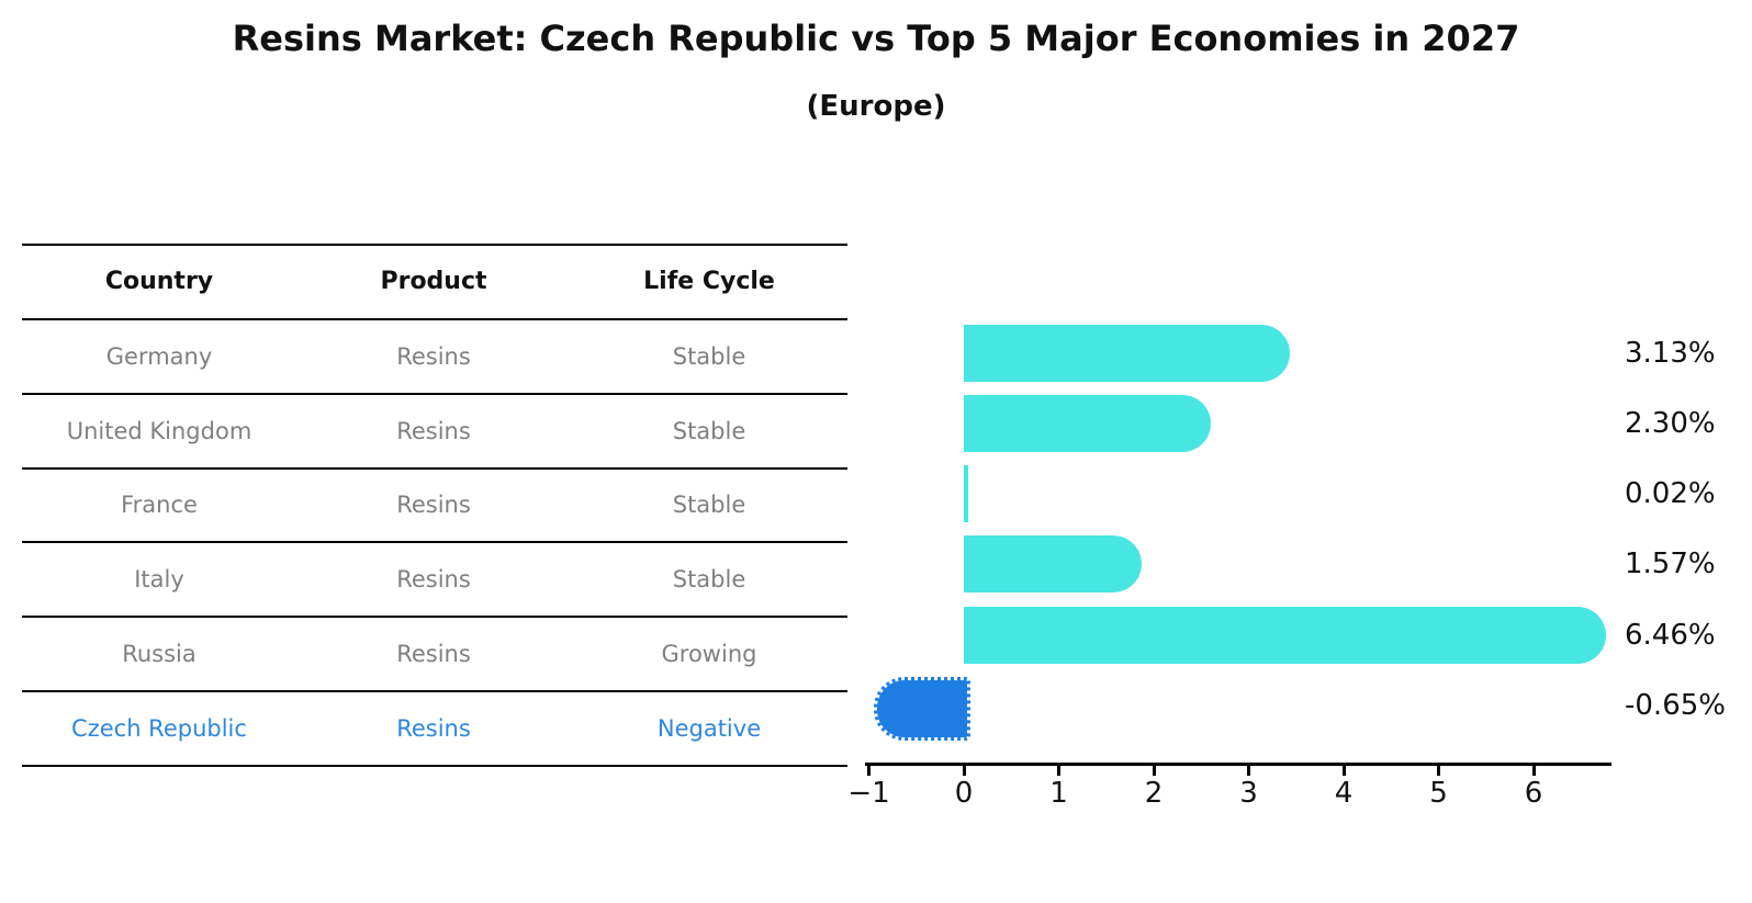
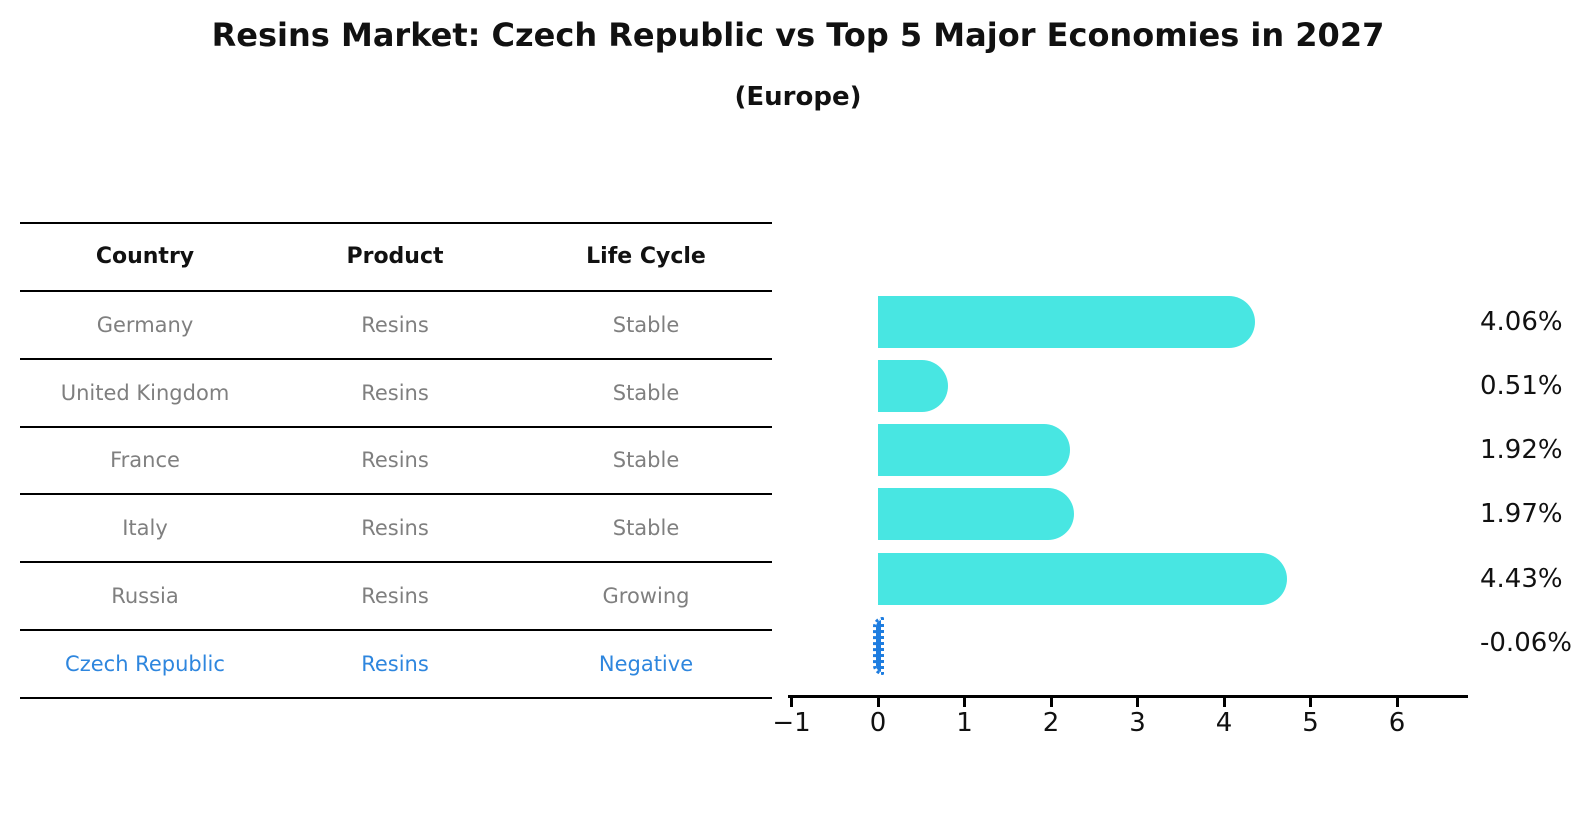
Germany: 3.13% -> 4.06%
United Kingdom: 2.30% -> 0.51%
France: 0.02% -> 1.92%
Italy: 1.57% -> 1.97%
Russia: 6.46% -> 4.43%
Czech Republic: -0.65% -> -0.06%
